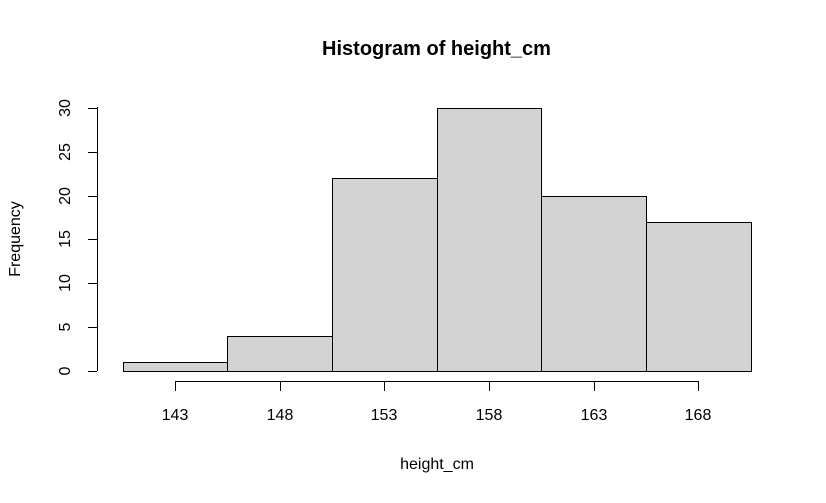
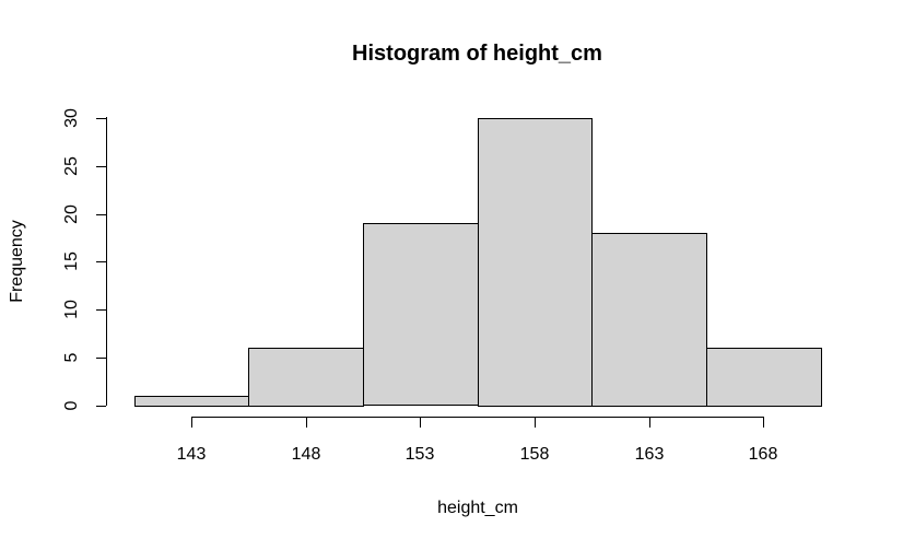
148: 4 -> 6
153: 22 -> 19
163: 20 -> 18
168: 17 -> 6
